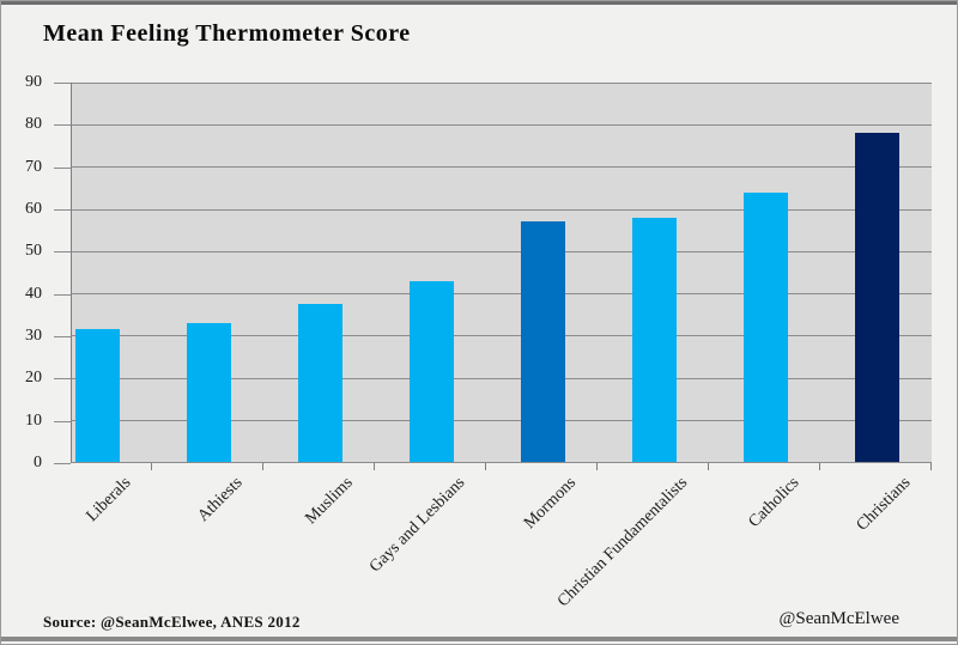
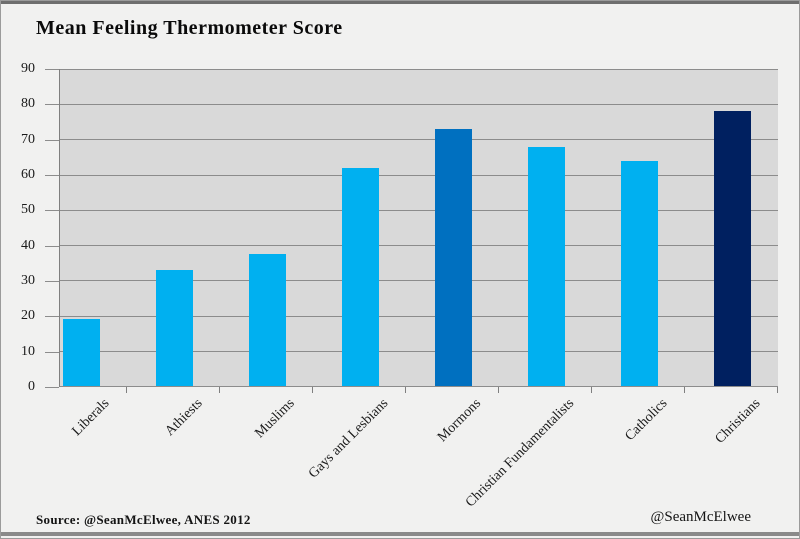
Liberals: 32 -> 19
Gays and Lesbians: 43 -> 62
Mormons: 57 -> 73
Christian Fundamentalists: 58 -> 68
